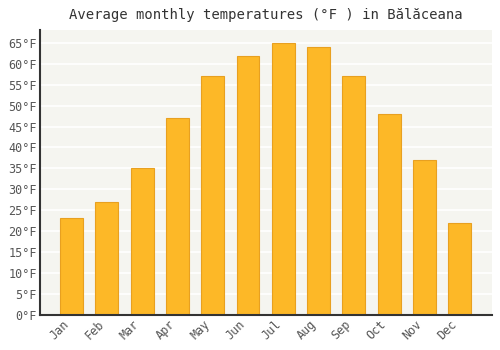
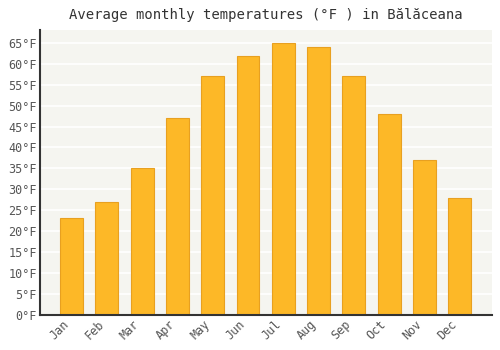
Dec: 22°F -> 28°F
